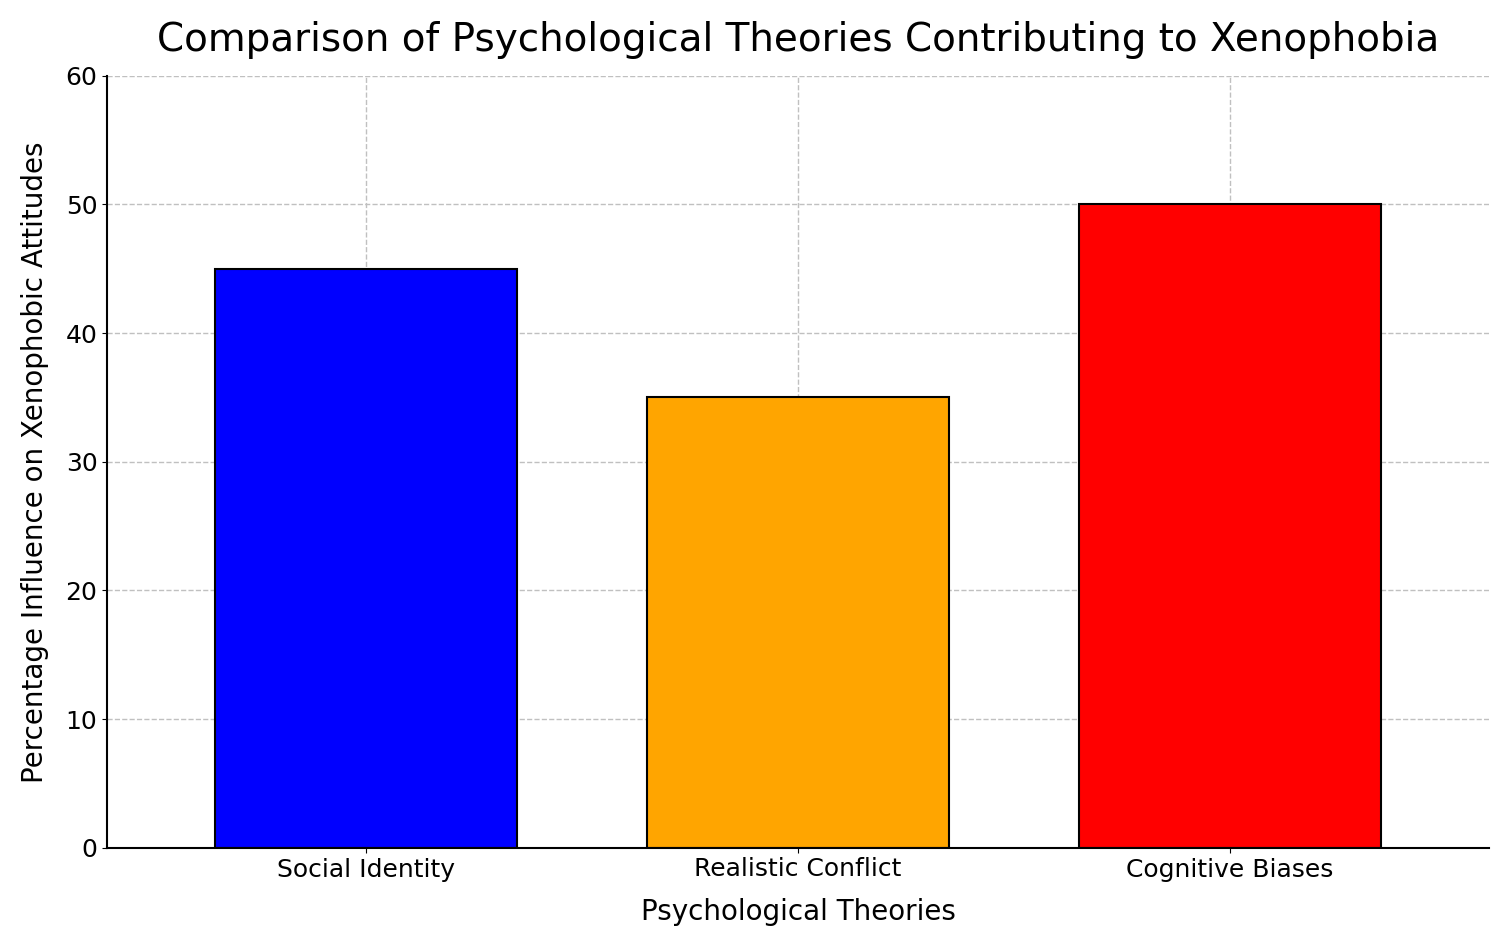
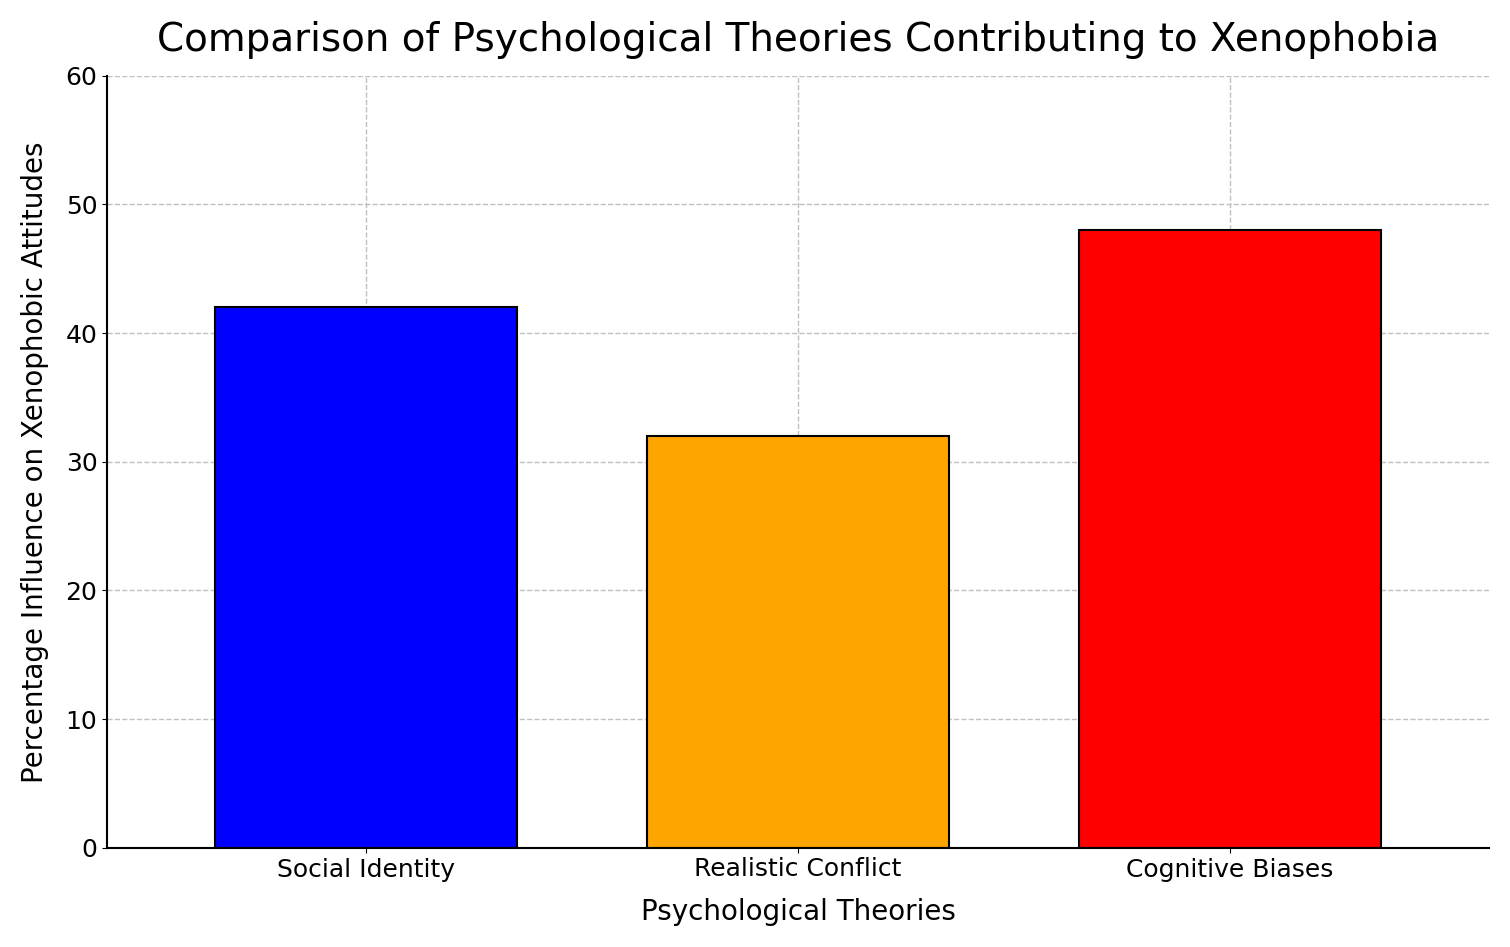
Social Identity: 45 -> 42
Realistic Conflict: 35 -> 32
Cognitive Biases: 50 -> 48
